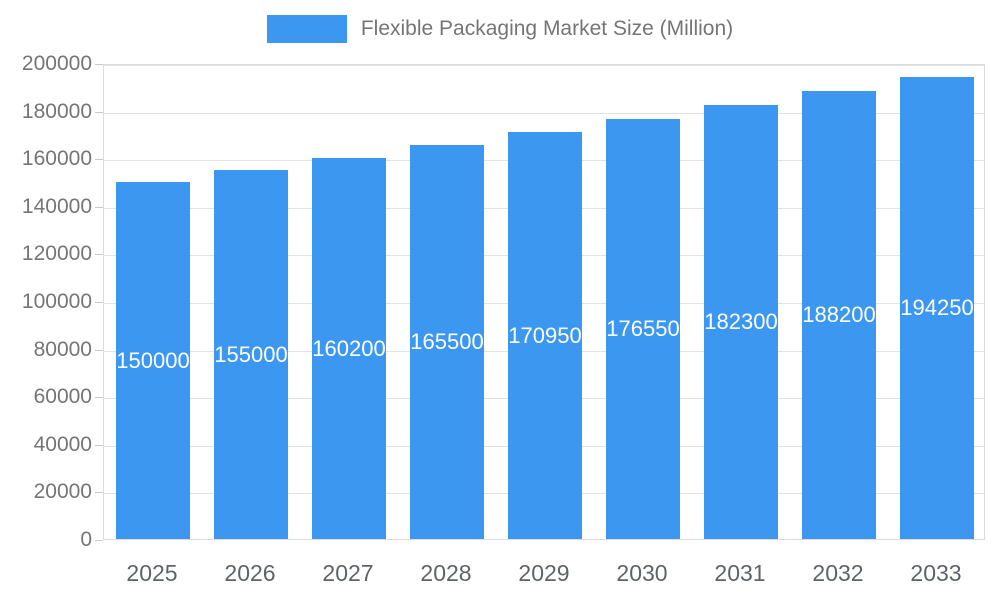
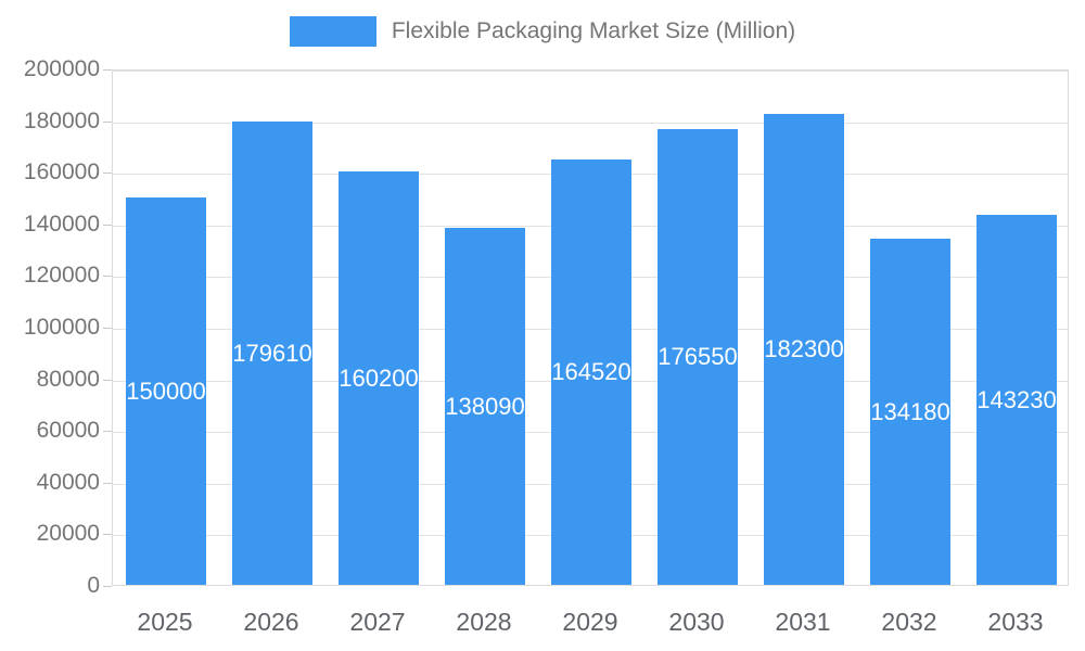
2026: 155000 -> 179610
2028: 165500 -> 138090
2029: 170950 -> 164520
2032: 188200 -> 134180
2033: 194250 -> 143230
